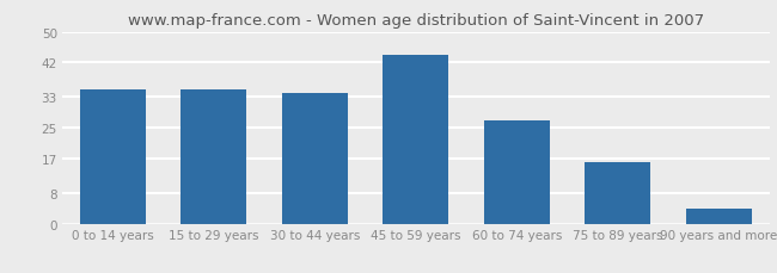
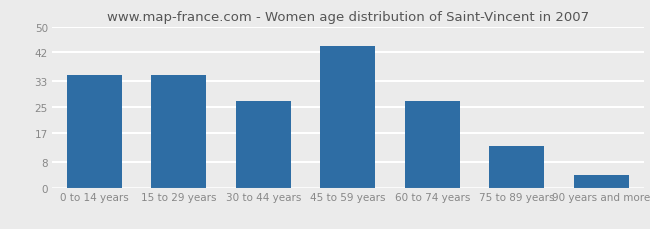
30 to 44 years: 34 -> 27
75 to 89 years: 16 -> 13
